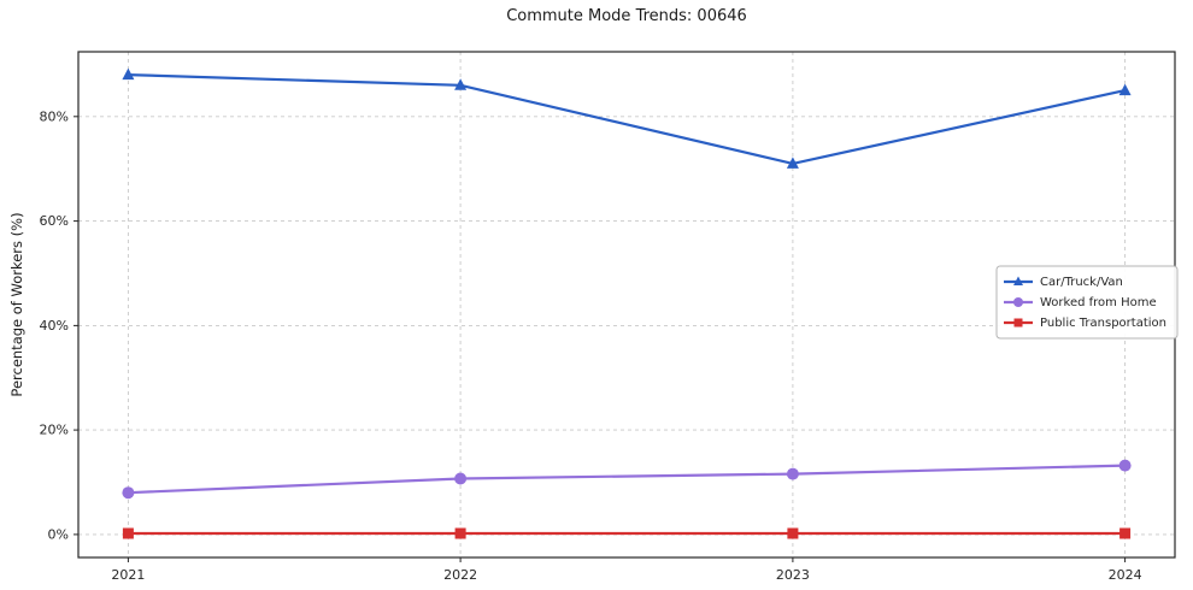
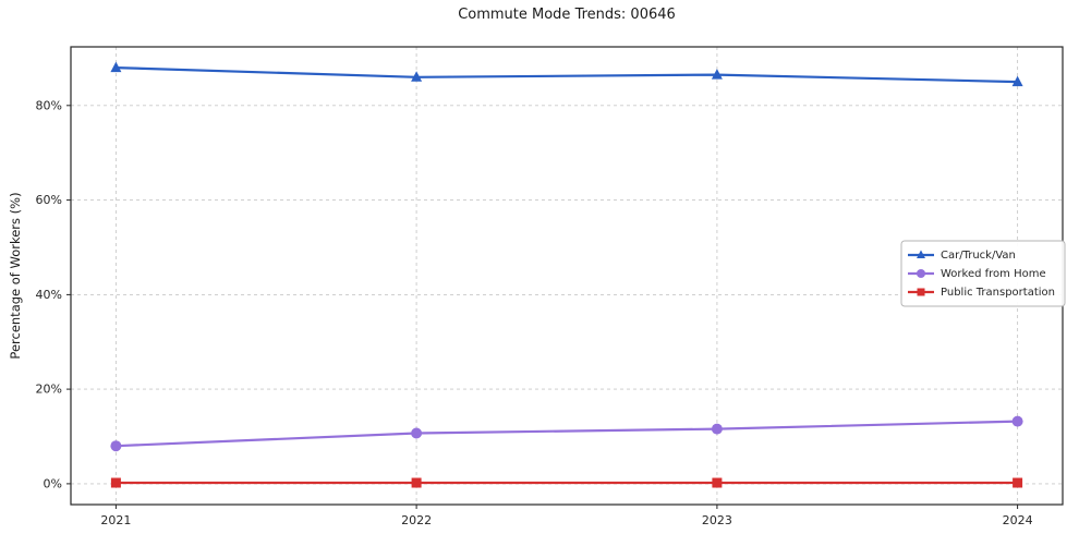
Car/Truck/Van/2023: 71% -> 86%
